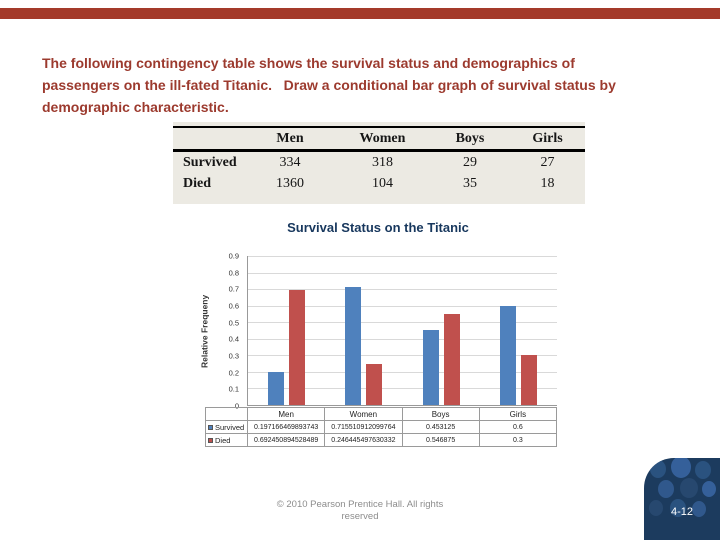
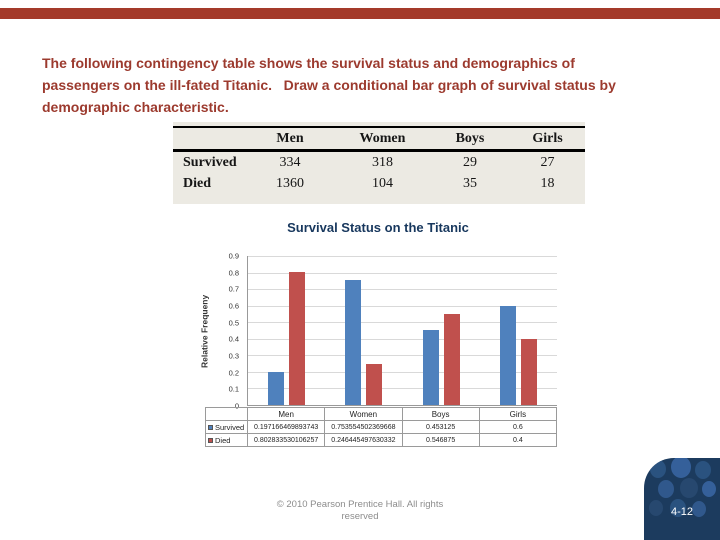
Died/Men: 0.692450894528489 -> 0.802833530106257
Survived/Women: 0.715510912099764 -> 0.753554502369668
Died/Girls: 0.3 -> 0.4
